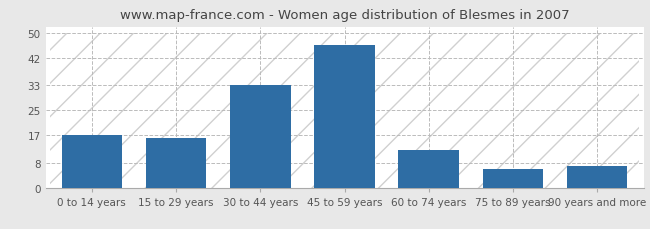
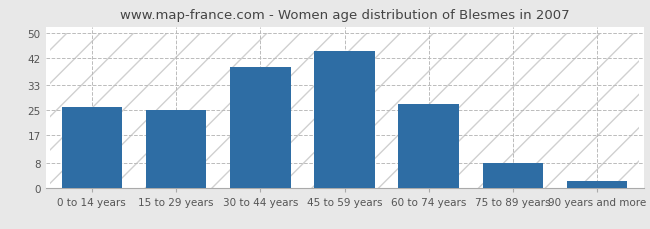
0 to 14 years: 17 -> 26
15 to 29 years: 16 -> 25
30 to 44 years: 33 -> 39
45 to 59 years: 46 -> 44
60 to 74 years: 12 -> 27
75 to 89 years: 6 -> 8
90 years and more: 7 -> 2
